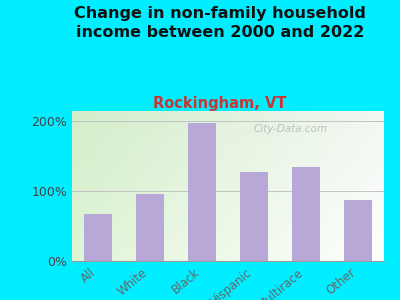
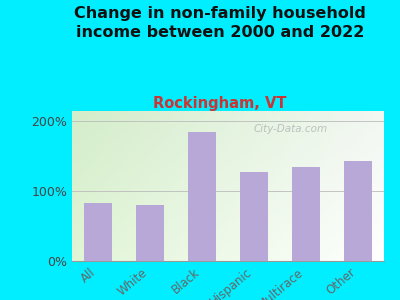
All: 68% -> 83%
White: 96% -> 80%
Black: 198% -> 185%
Other: 88% -> 143%
